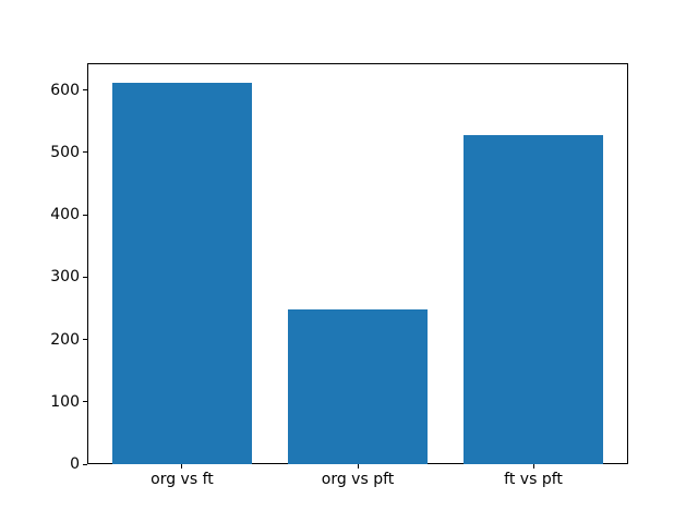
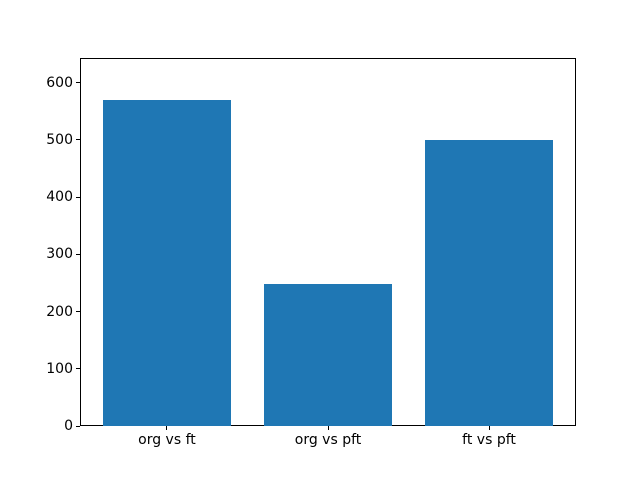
org vs ft: 610 -> 570
ft vs pft: 530 -> 500
